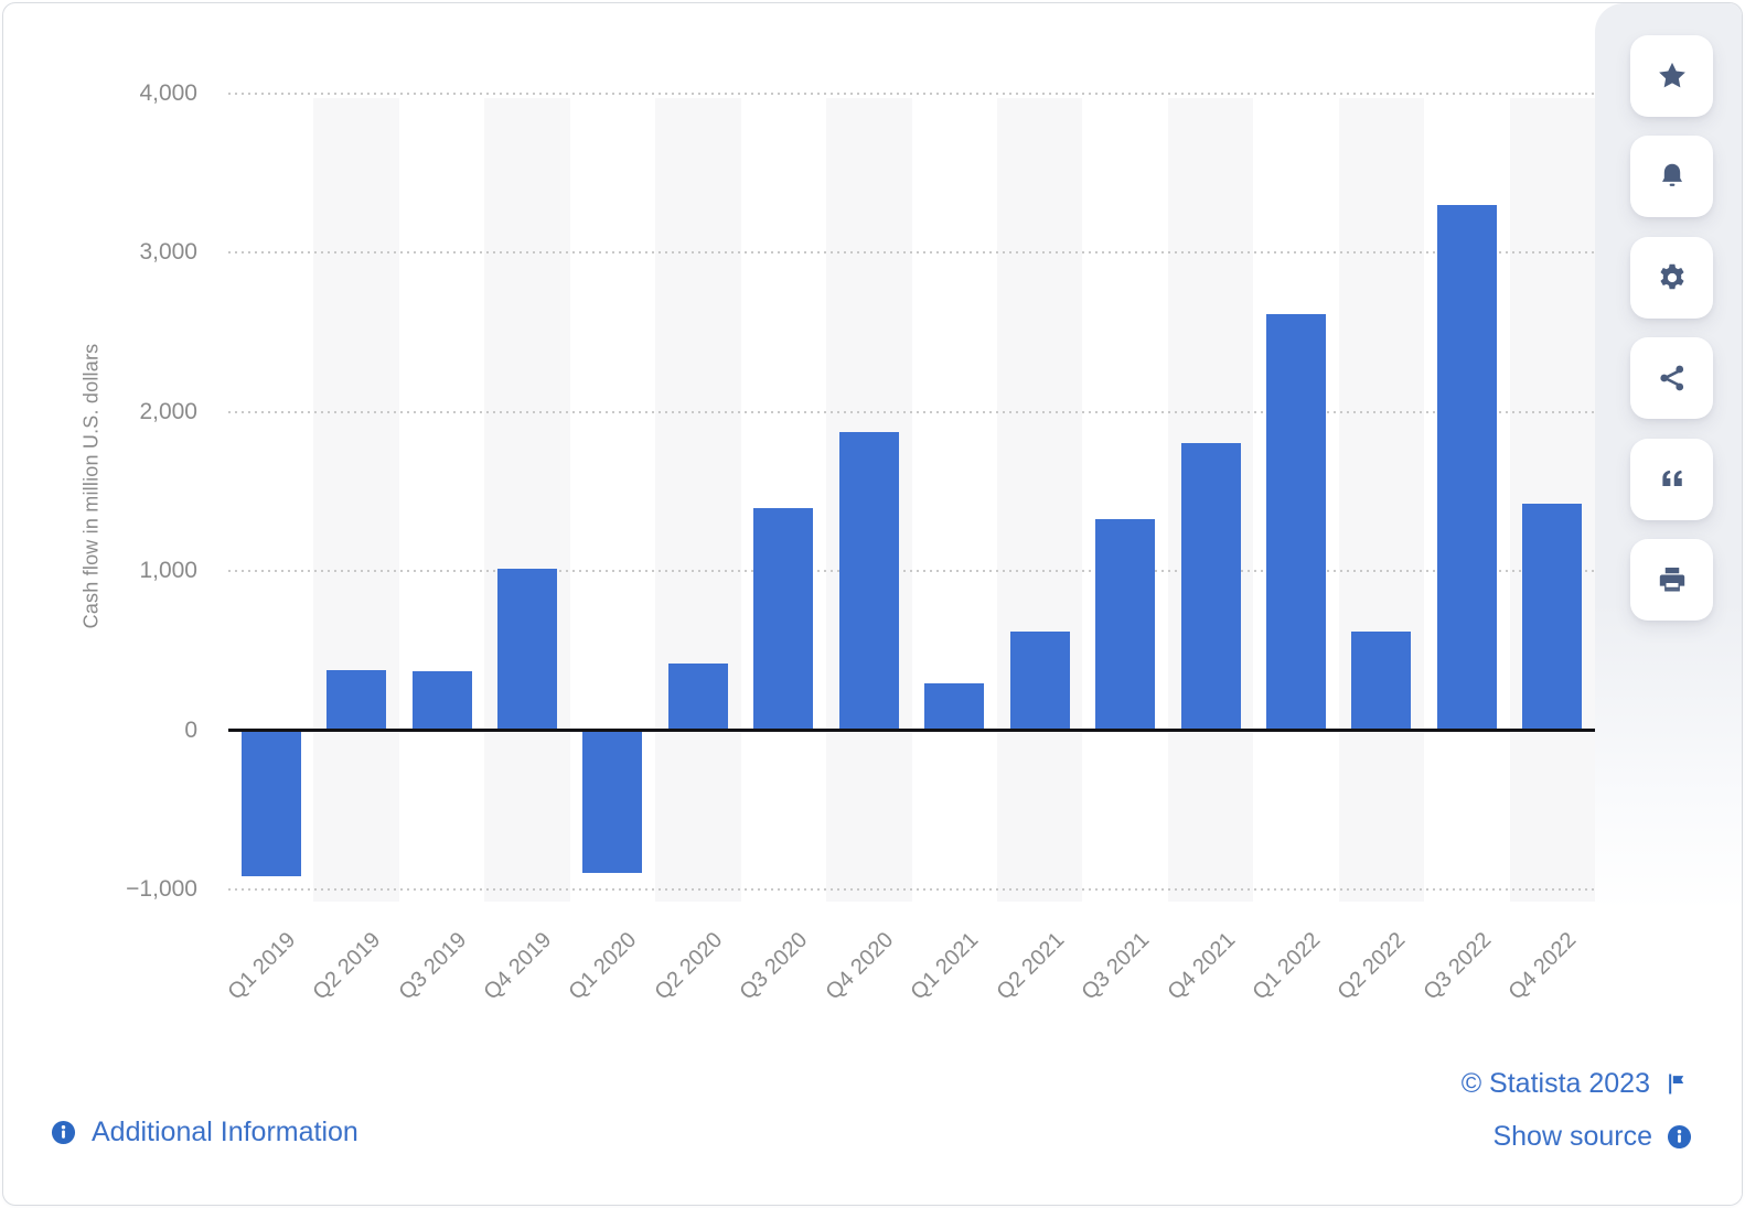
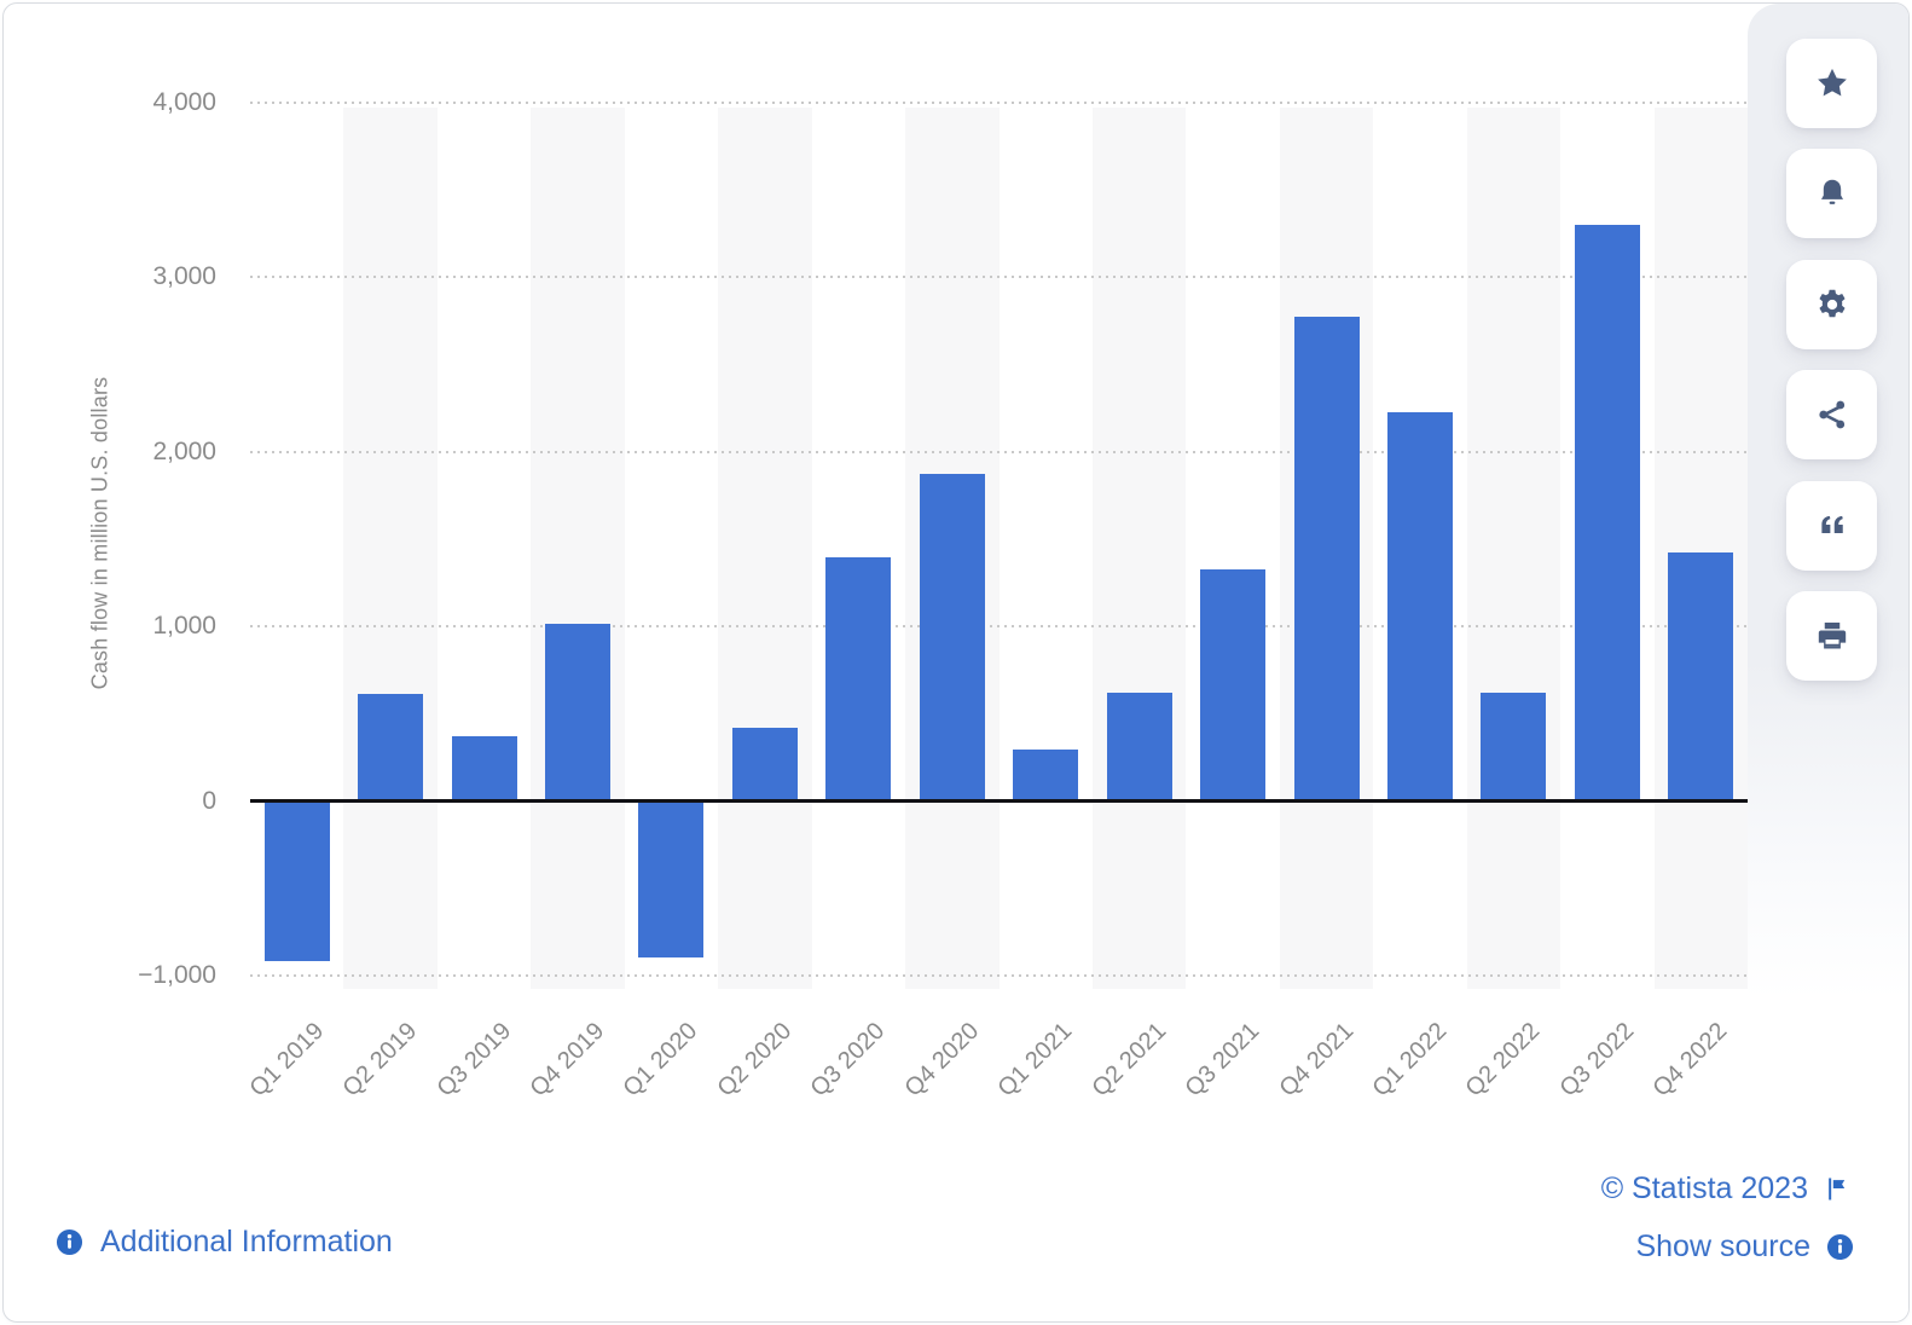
Q2 2019: 380 -> 610
Q4 2021: 1800 -> 2780
Q1 2022: 2610 -> 2230
